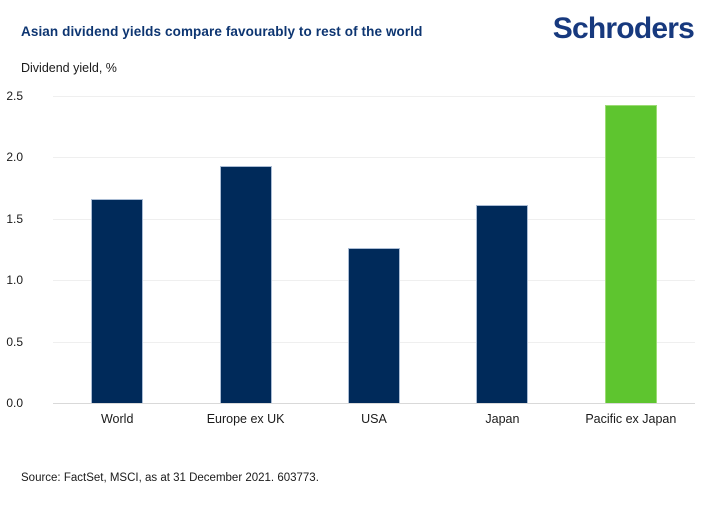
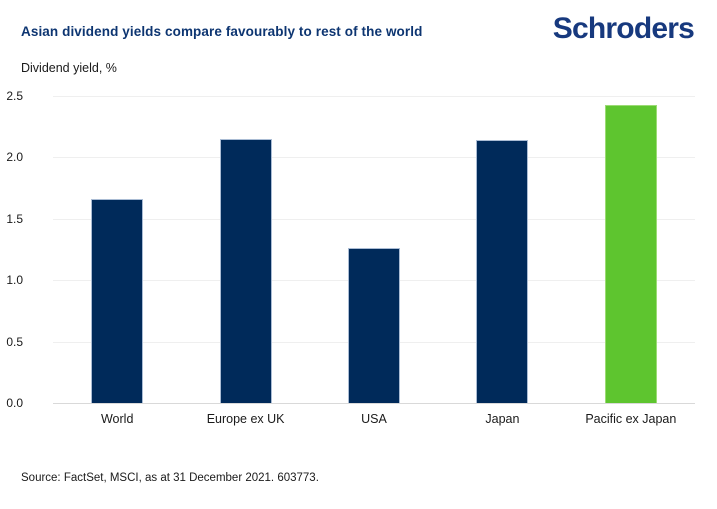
Europe ex UK: 1.93 -> 2.15
Japan: 1.61 -> 2.14
